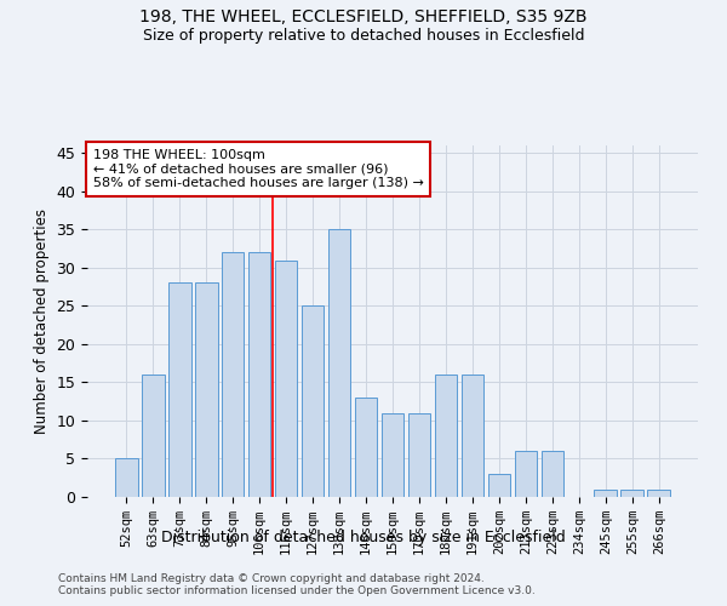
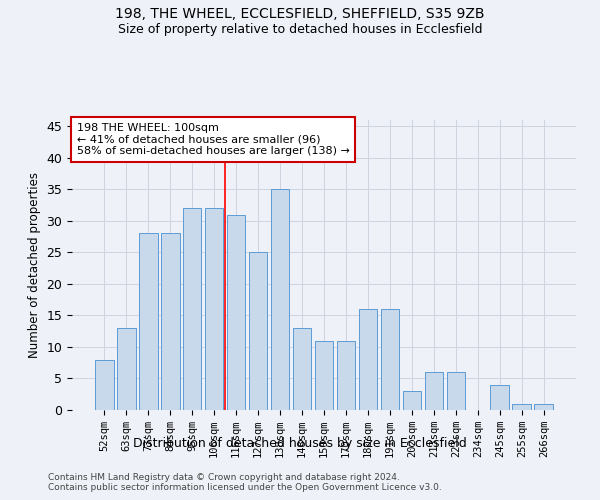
52sqm: 5 -> 8
63sqm: 16 -> 13
245sqm: 1 -> 4
